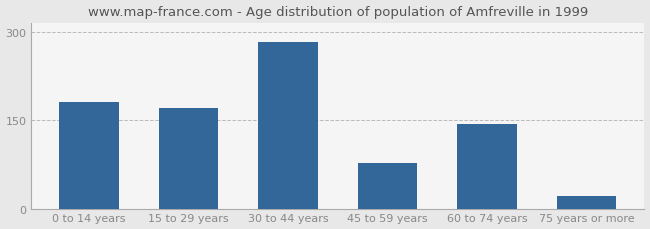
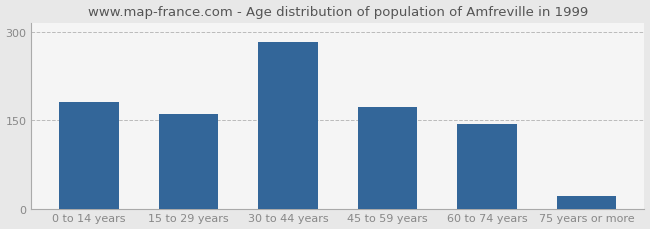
15 to 29 years: 170 -> 160
45 to 59 years: 78 -> 172
